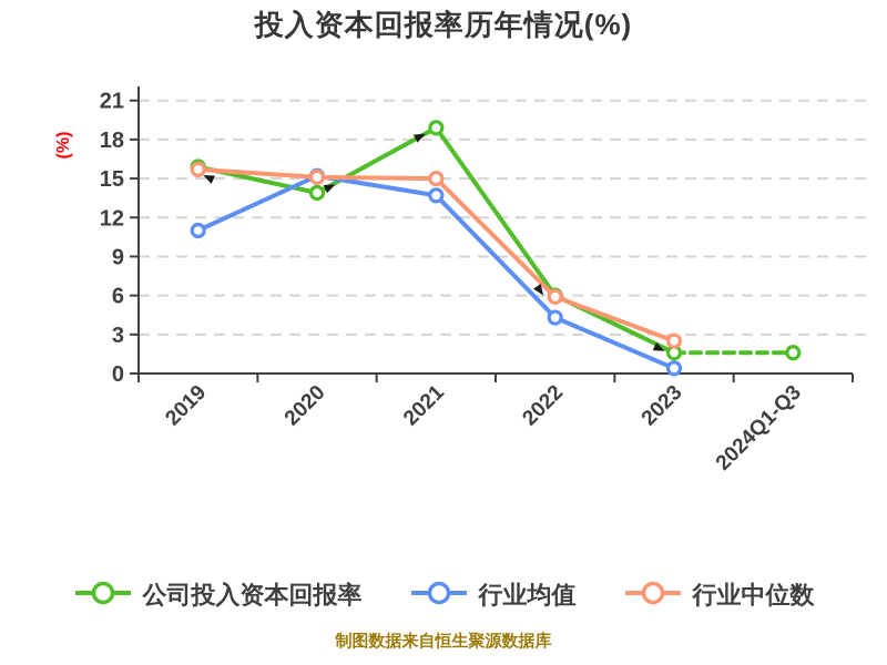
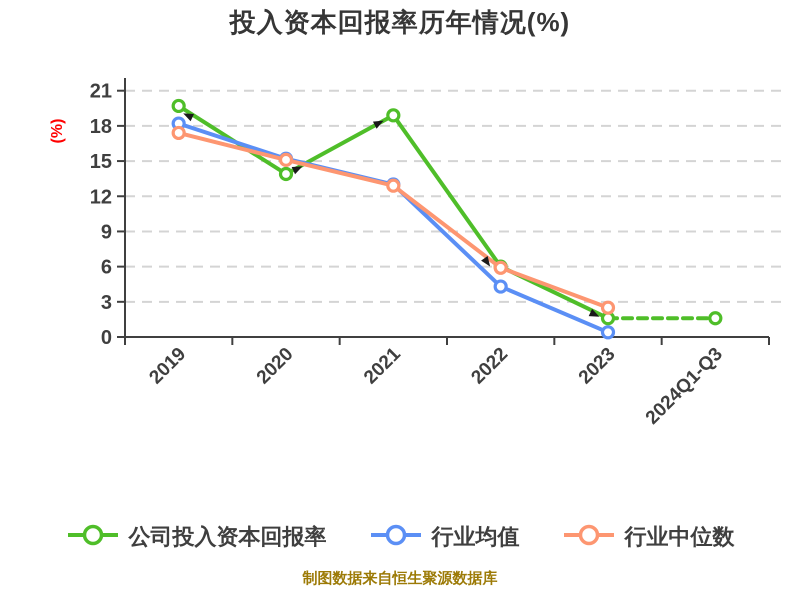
公司投入资本回报率/2019: 15.9 -> 19.7
行业均值/2019: 11.0 -> 18.2
行业中位数/2019: 15.7 -> 17.4
行业均值/2021: 13.7 -> 13.0
行业中位数/2021: 15.0 -> 12.9
